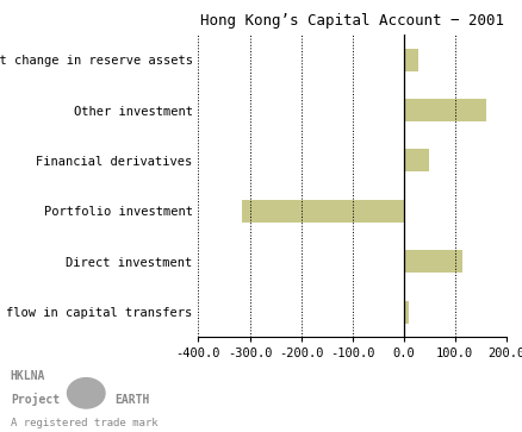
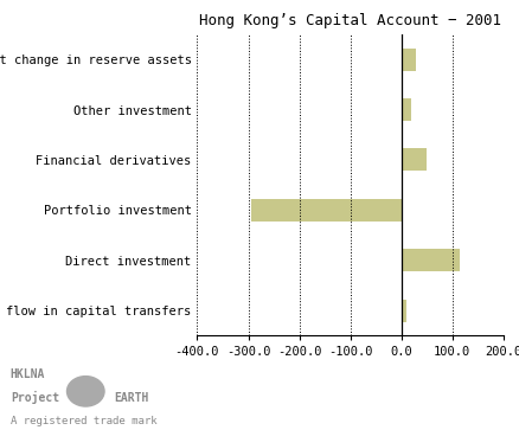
Other investment: 160 -> 20
Portfolio investment: -315 -> -295
